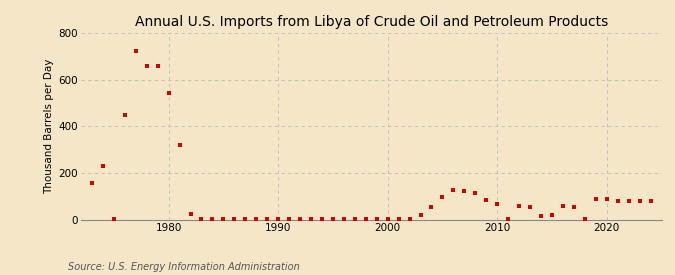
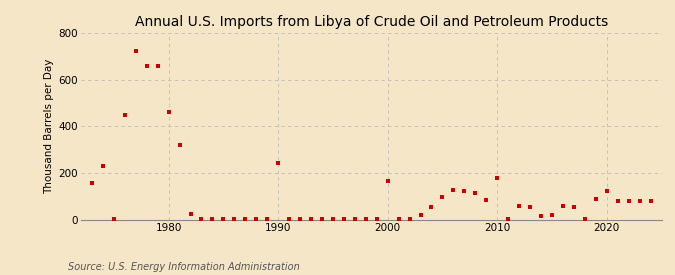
1980: 545 -> 460
1990: 5 -> 245
2000: 5 -> 165
2010: 70 -> 180
2020: 90 -> 125
